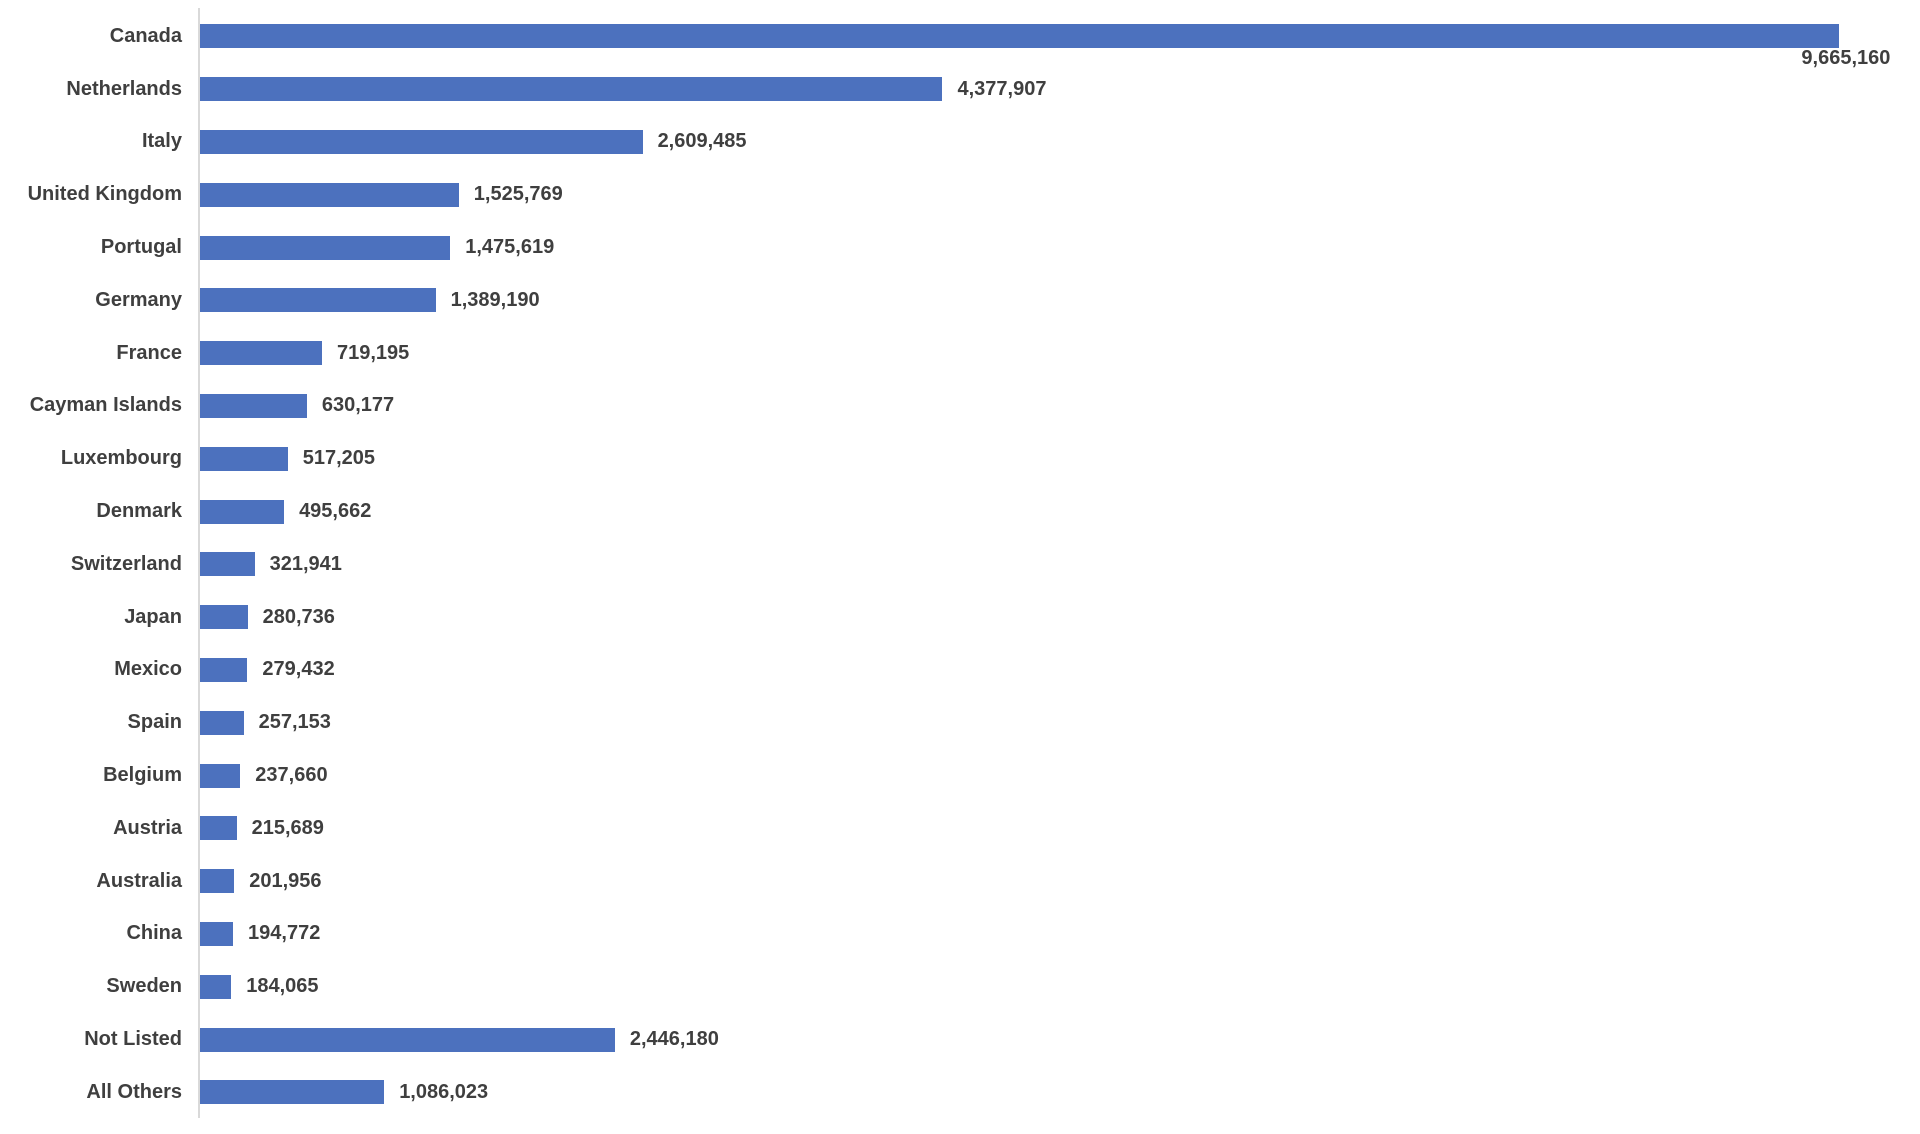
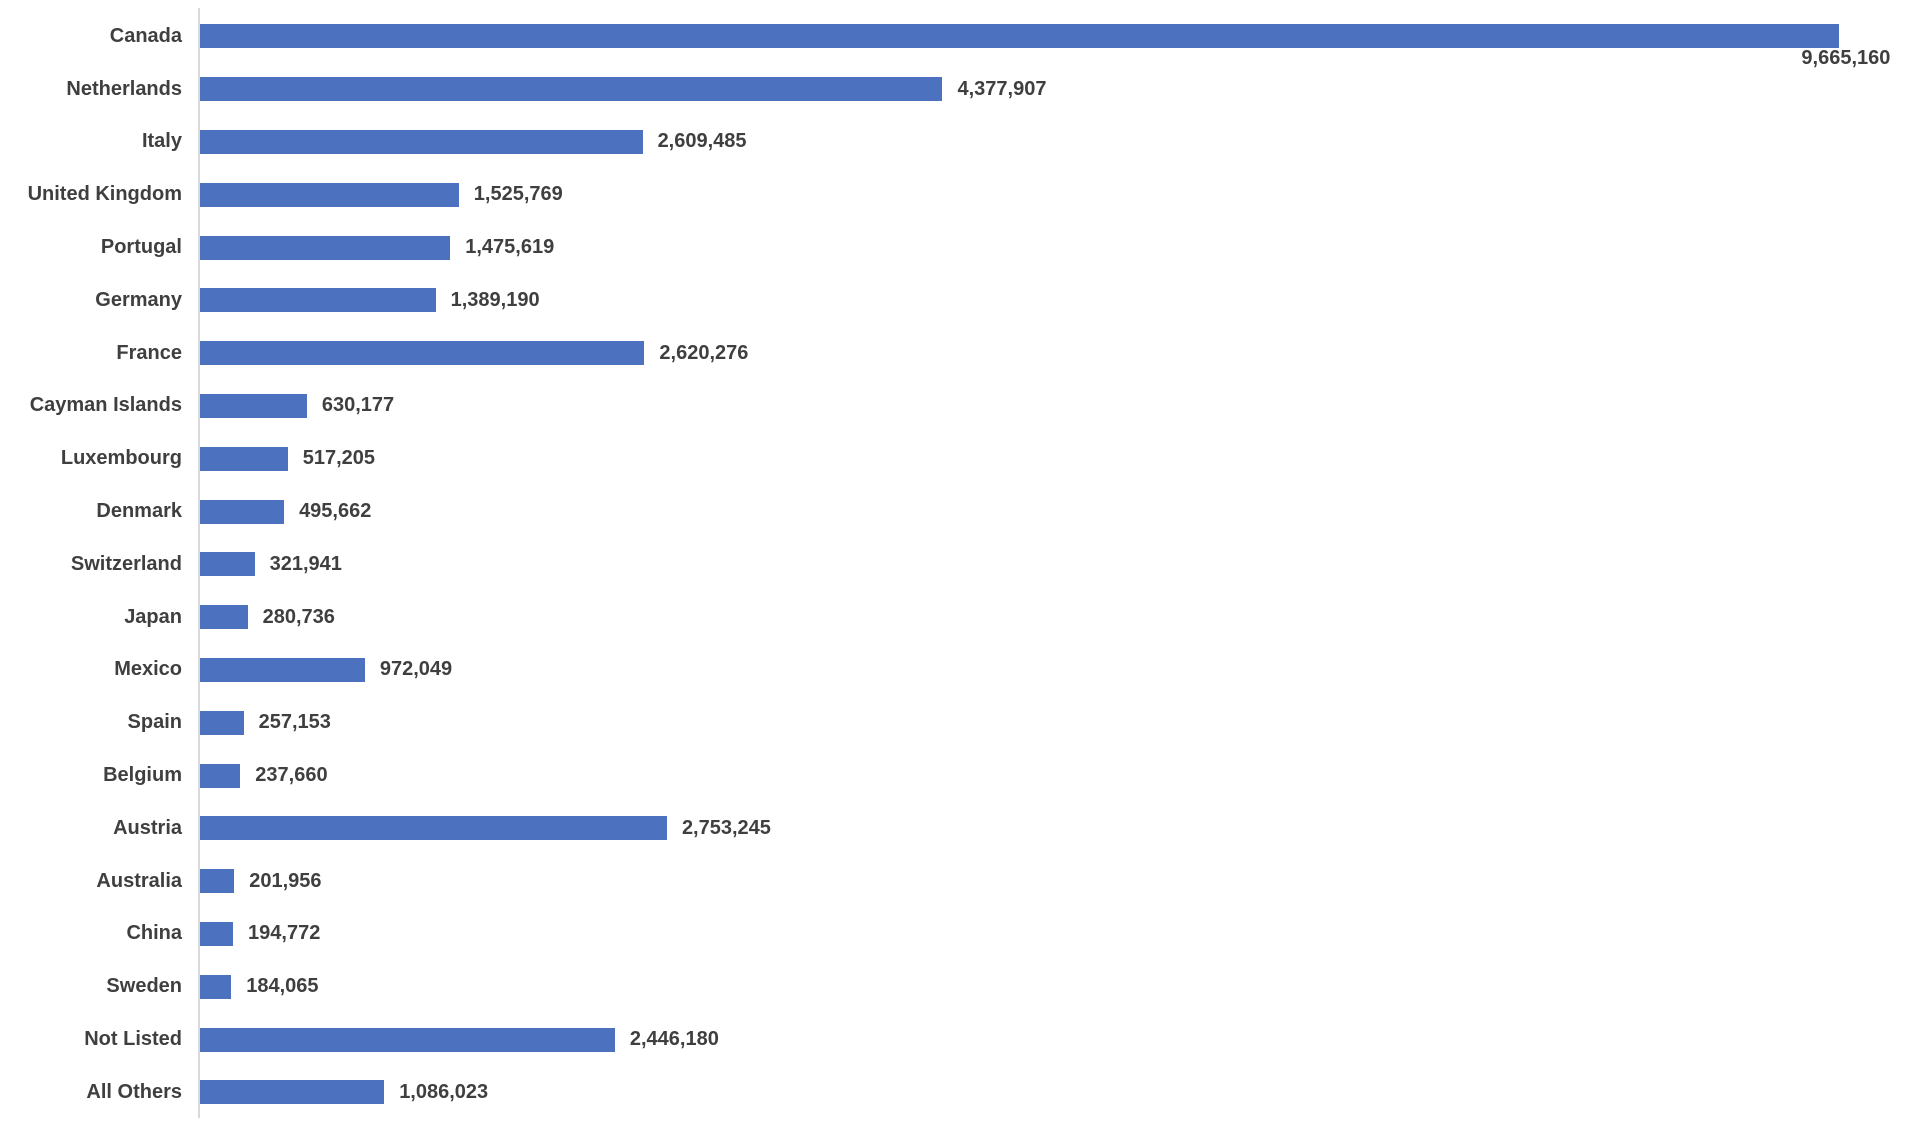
France: 719,195 -> 2,620,276
Mexico: 279,432 -> 972,049
Austria: 215,689 -> 2,753,245
